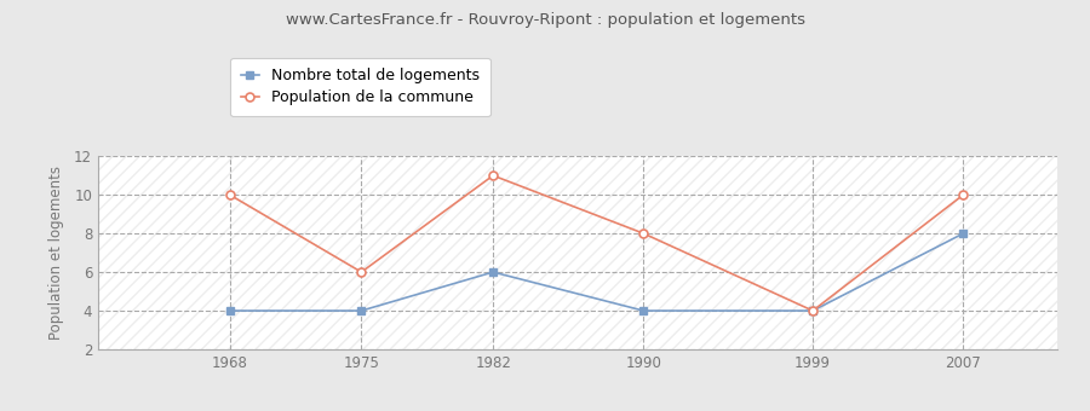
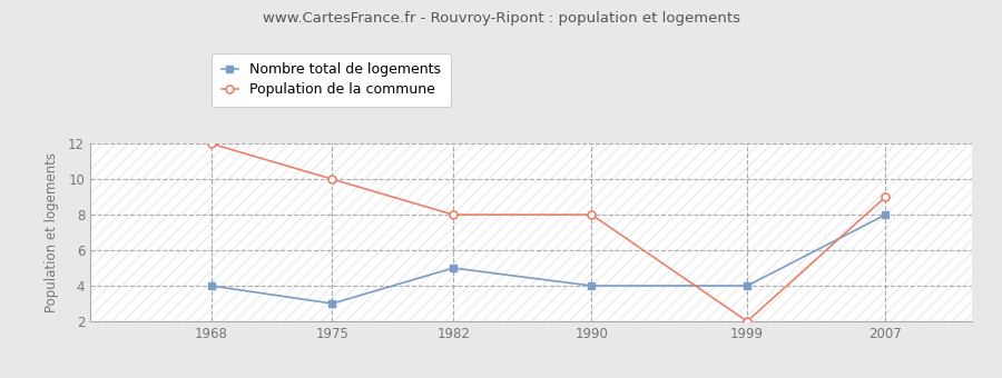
Population de la commune/1968: 10 -> 12
Nombre total de logements/1975: 4 -> 3
Population de la commune/1975: 6 -> 10
Nombre total de logements/1982: 6 -> 5
Population de la commune/1982: 11 -> 8
Population de la commune/1999: 4 -> 2
Population de la commune/2007: 10 -> 9
